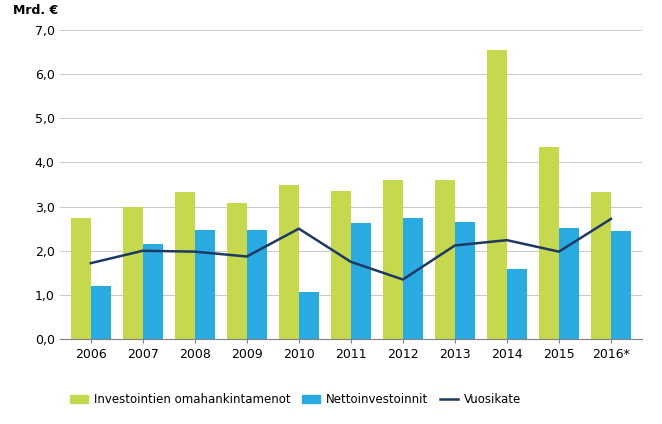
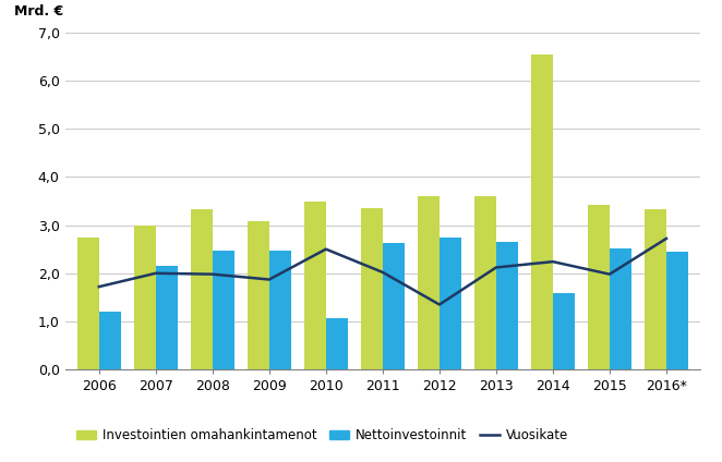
Vuosikate/2011: 1,75 -> 2,02
Investointien omahankintamenot/2015: 4,35 -> 3,43
